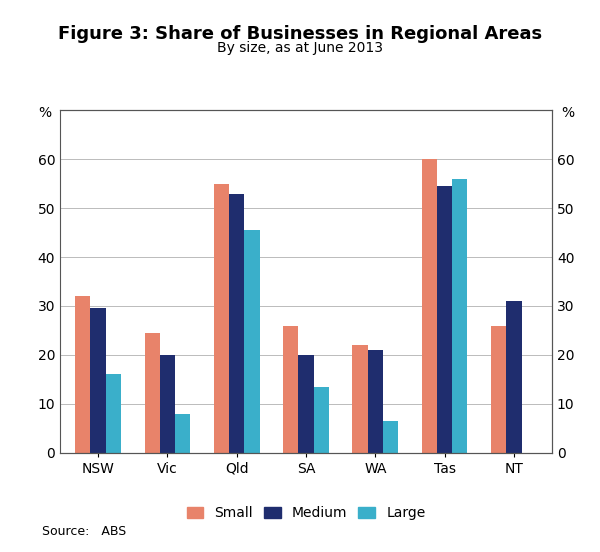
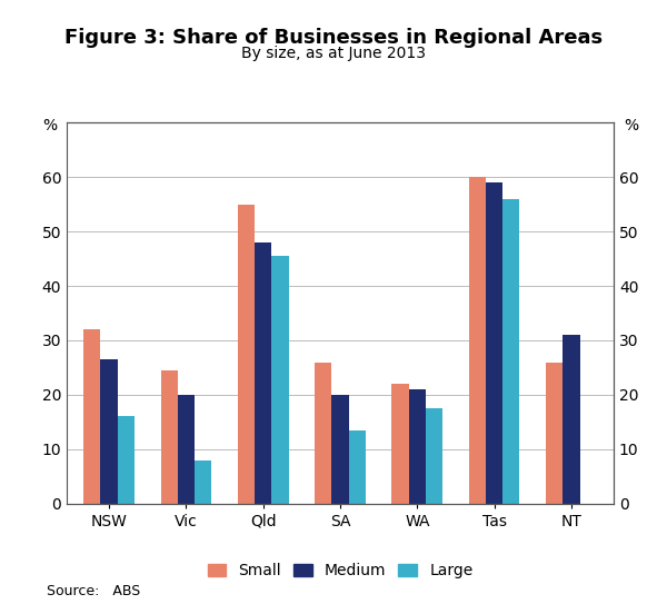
Medium/NSW: 29.5 -> 26.5
Medium/Qld: 53.0 -> 48.0
Large/WA: 6.5 -> 17.5
Medium/Tas: 54.5 -> 59.0
